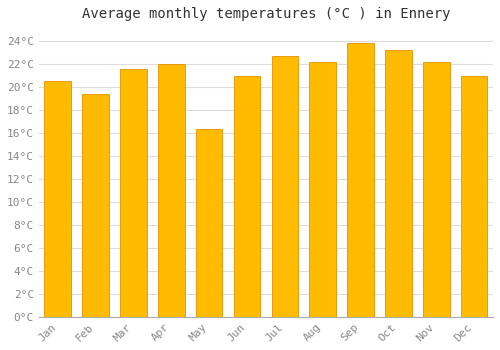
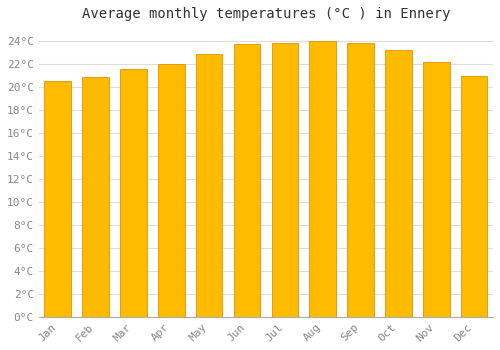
Feb: 19.4°C -> 20.8°C
May: 16.3°C -> 22.8°C
Jun: 20.9°C -> 23.7°C
Jul: 22.7°C -> 23.8°C
Aug: 22.1°C -> 24.0°C
